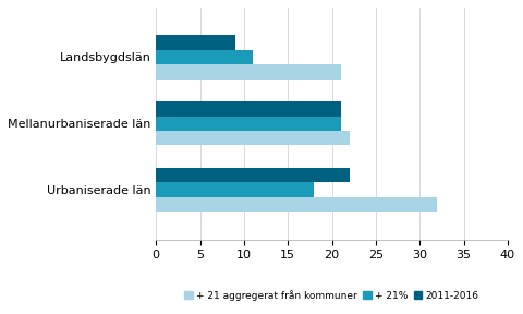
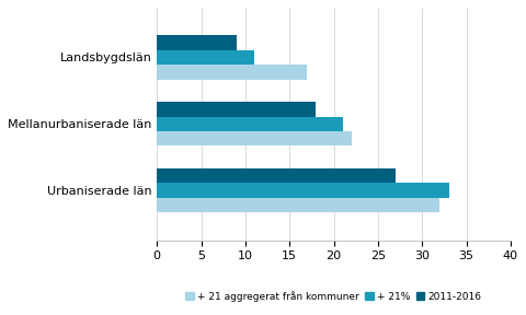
+ 21 aggregerat från kommuner/Landsbygdslän: 21 -> 17
2011-2016/Mellanurbaniserade län: 21 -> 18
2011-2016/Urbaniserade län: 22 -> 27
+ 21%/Urbaniserade län: 18 -> 33
